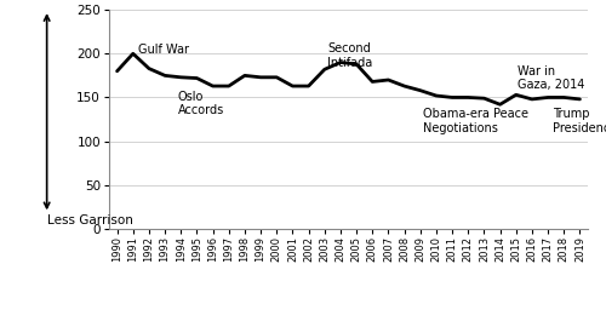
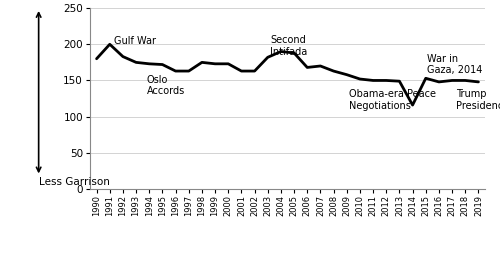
2014: 142 -> 116
